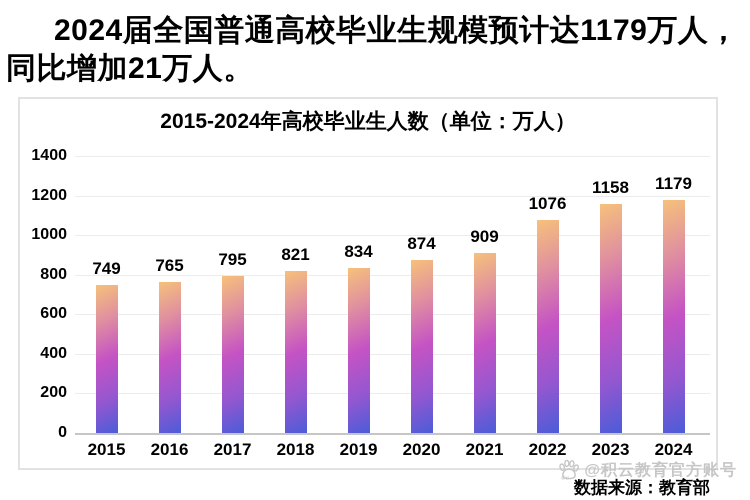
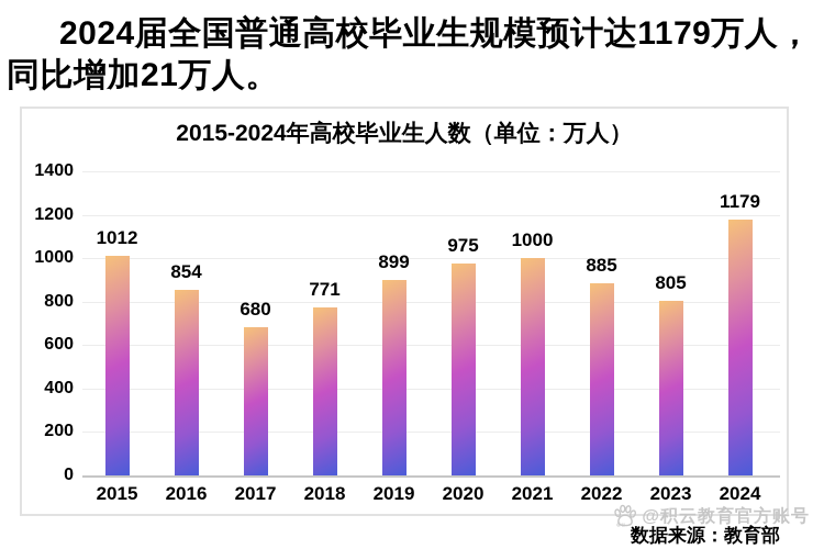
2015: 749 -> 1012
2016: 765 -> 854
2017: 795 -> 680
2018: 821 -> 771
2019: 834 -> 899
2020: 874 -> 975
2021: 909 -> 1000
2022: 1076 -> 885
2023: 1158 -> 805
